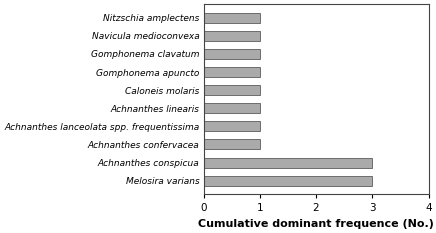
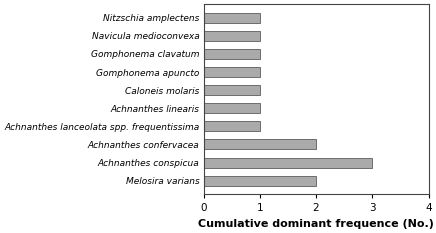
Achnanthes confervacea: 1 -> 2
Melosira varians: 3 -> 2
